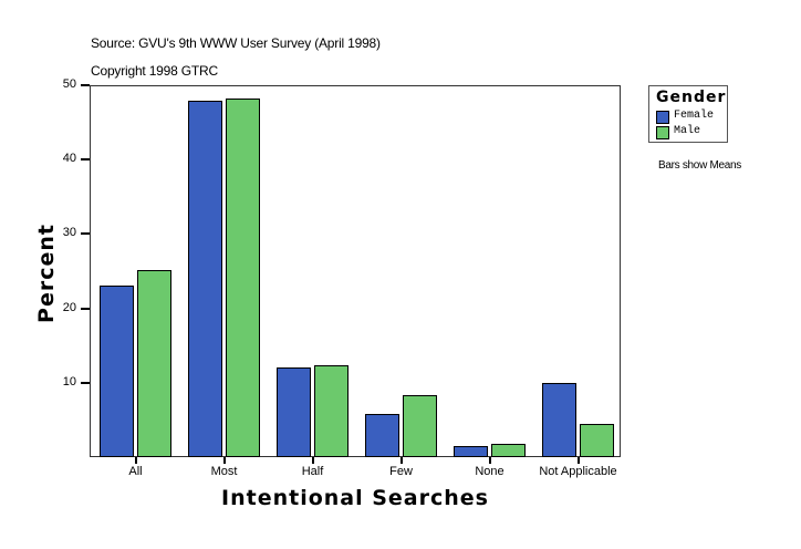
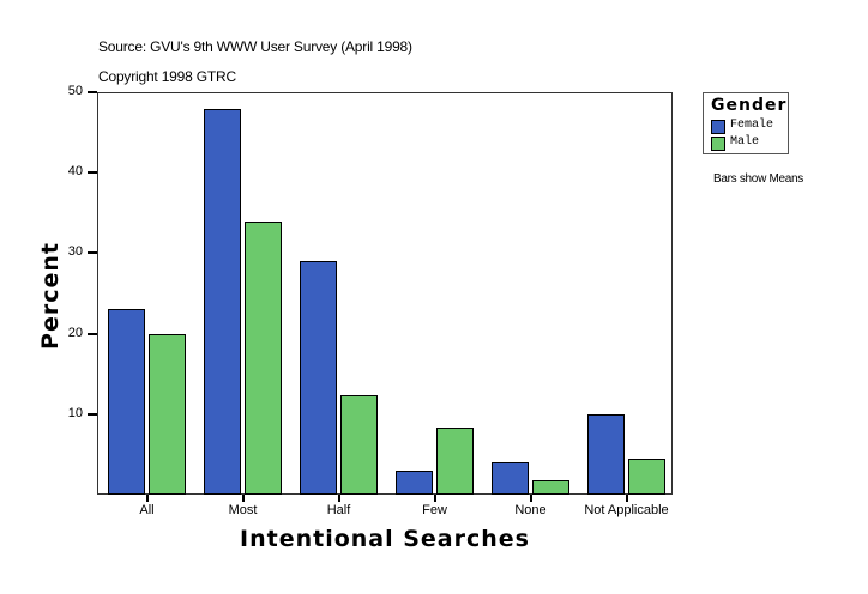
Male/All: 25 -> 20
Male/Most: 48 -> 34
Female/Half: 12 -> 29
Female/Few: 6 -> 3
Female/None: 2 -> 4
